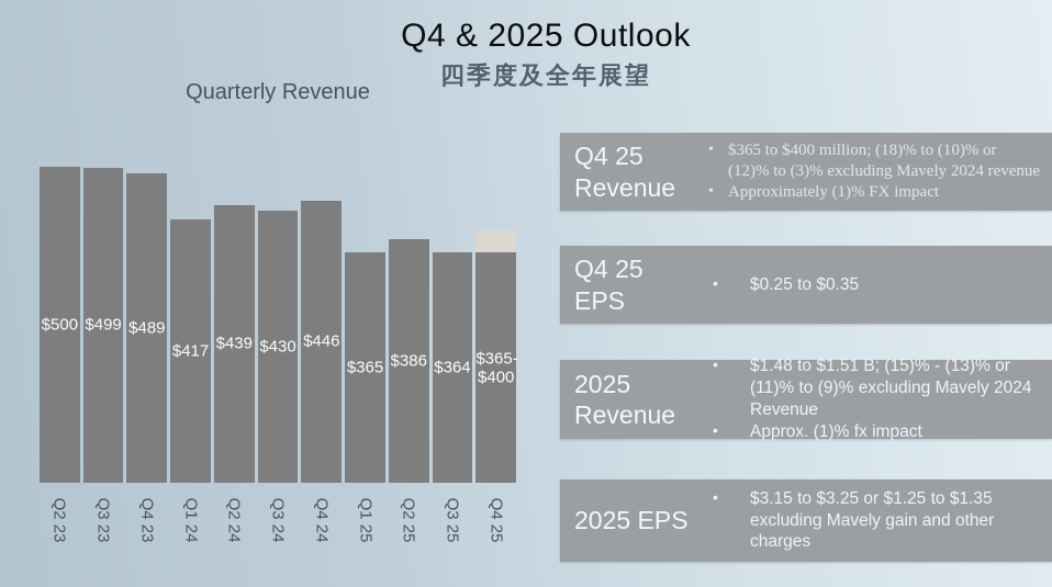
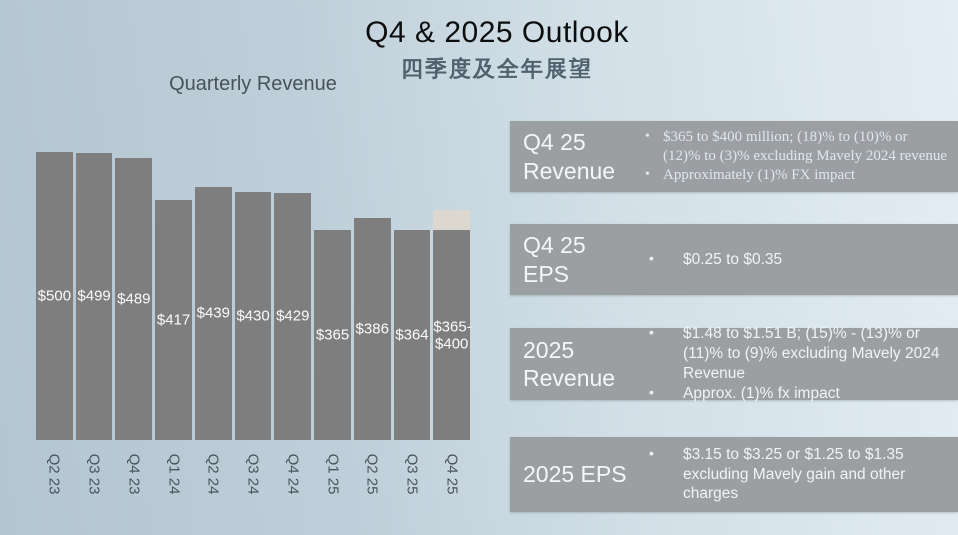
Q4 24: $446 -> $429
